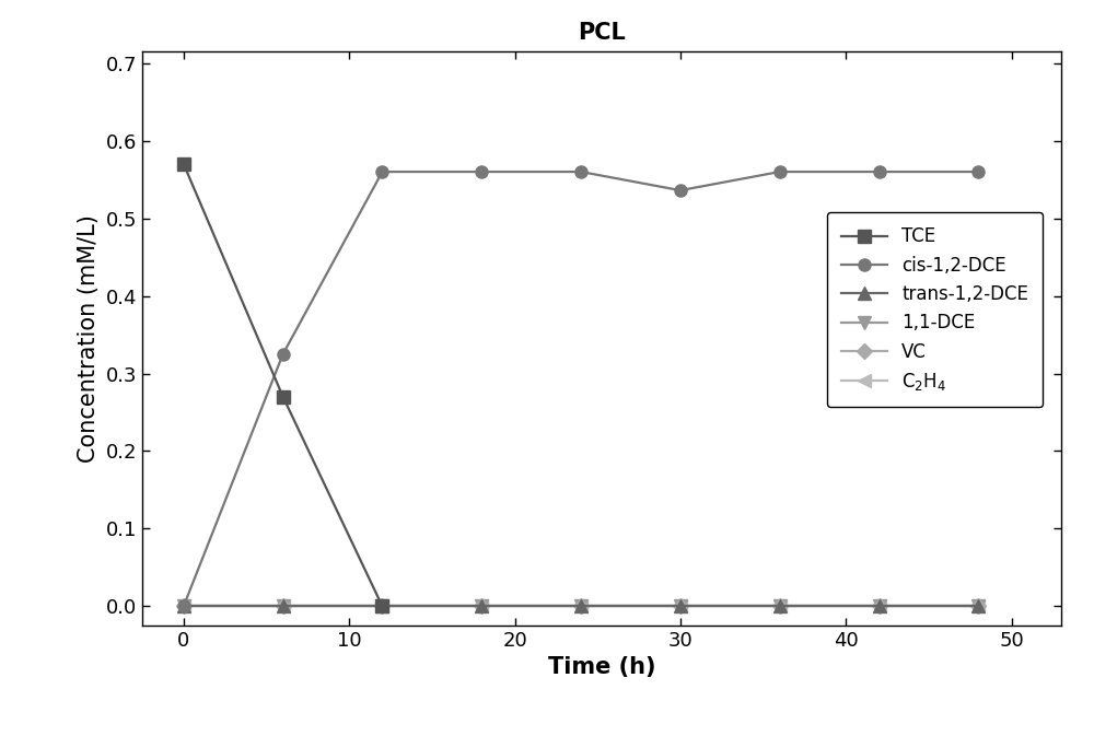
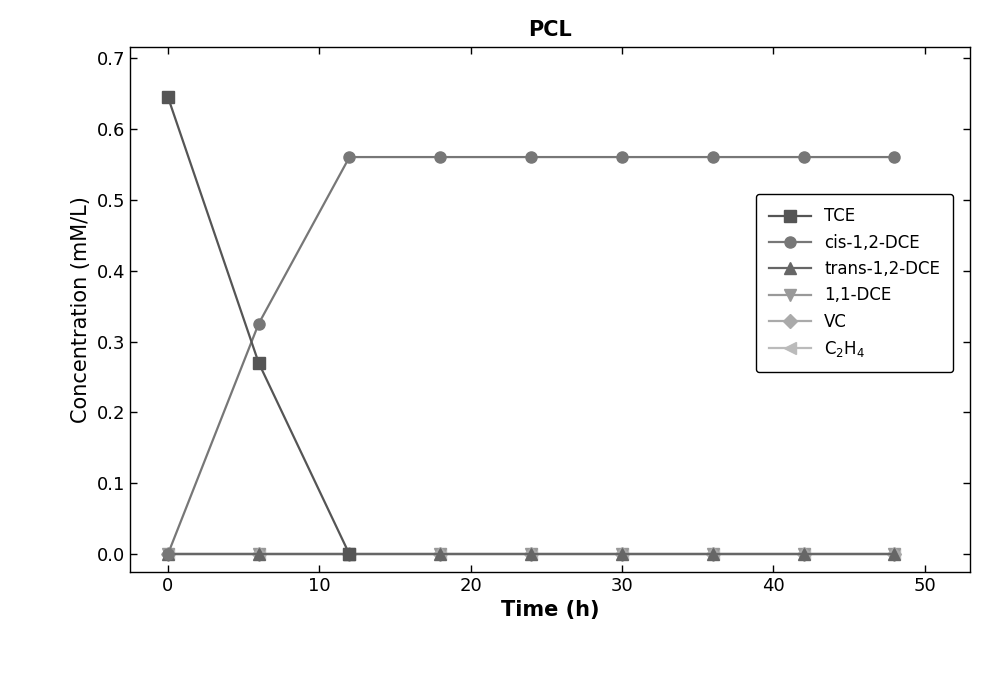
TCE/0: 0.570 -> 0.645
cis-1,2-DCE/30: 0.536 -> 0.560
